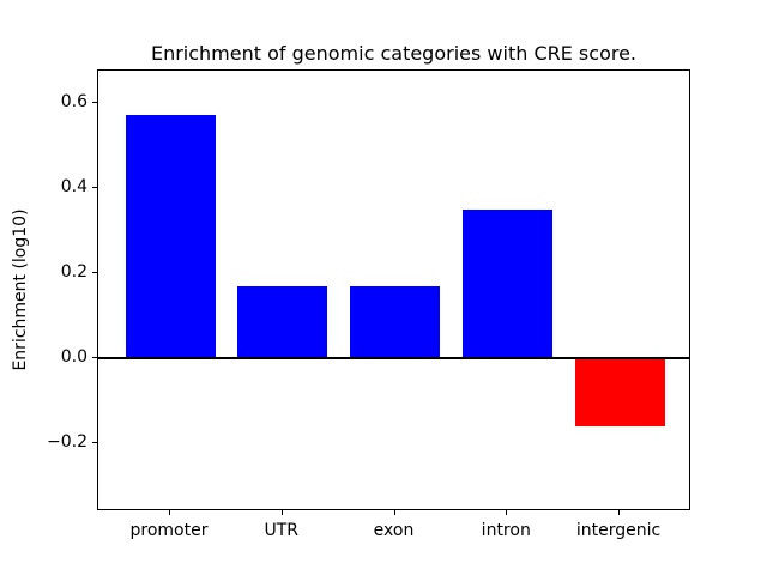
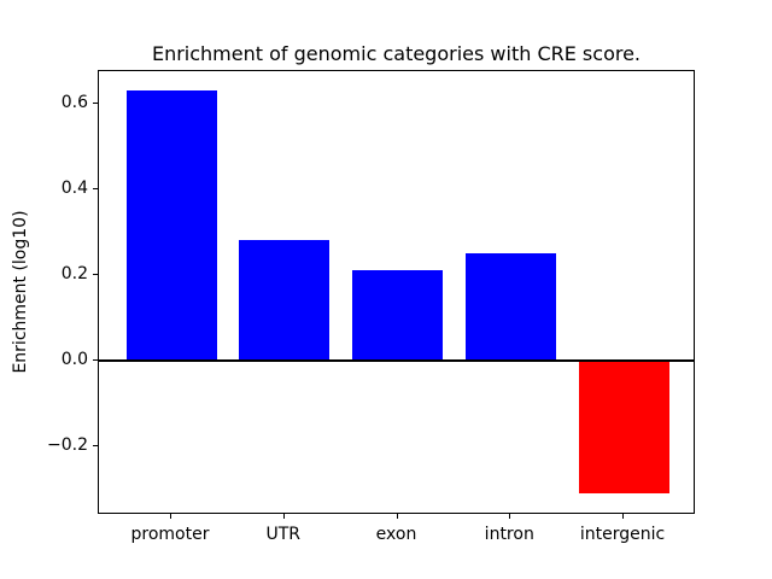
promoter: 0.57 -> 0.63
UTR: 0.17 -> 0.28
exon: 0.17 -> 0.21
intron: 0.35 -> 0.25
intergenic: -0.16 -> -0.31
